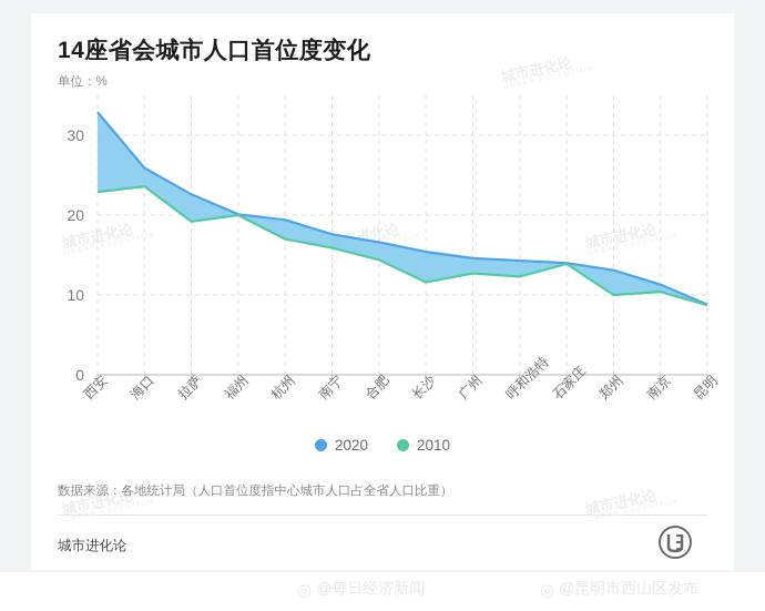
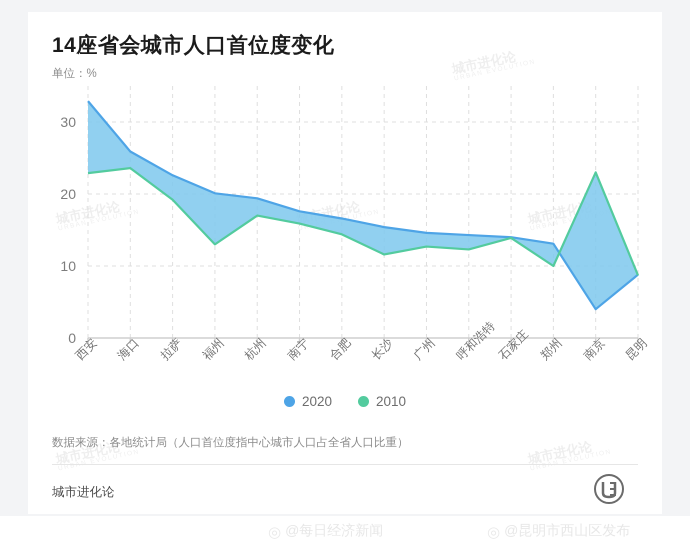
2010/福州: 20 -> 13
2020/南京: 11 -> 4
2010/南京: 10 -> 23
